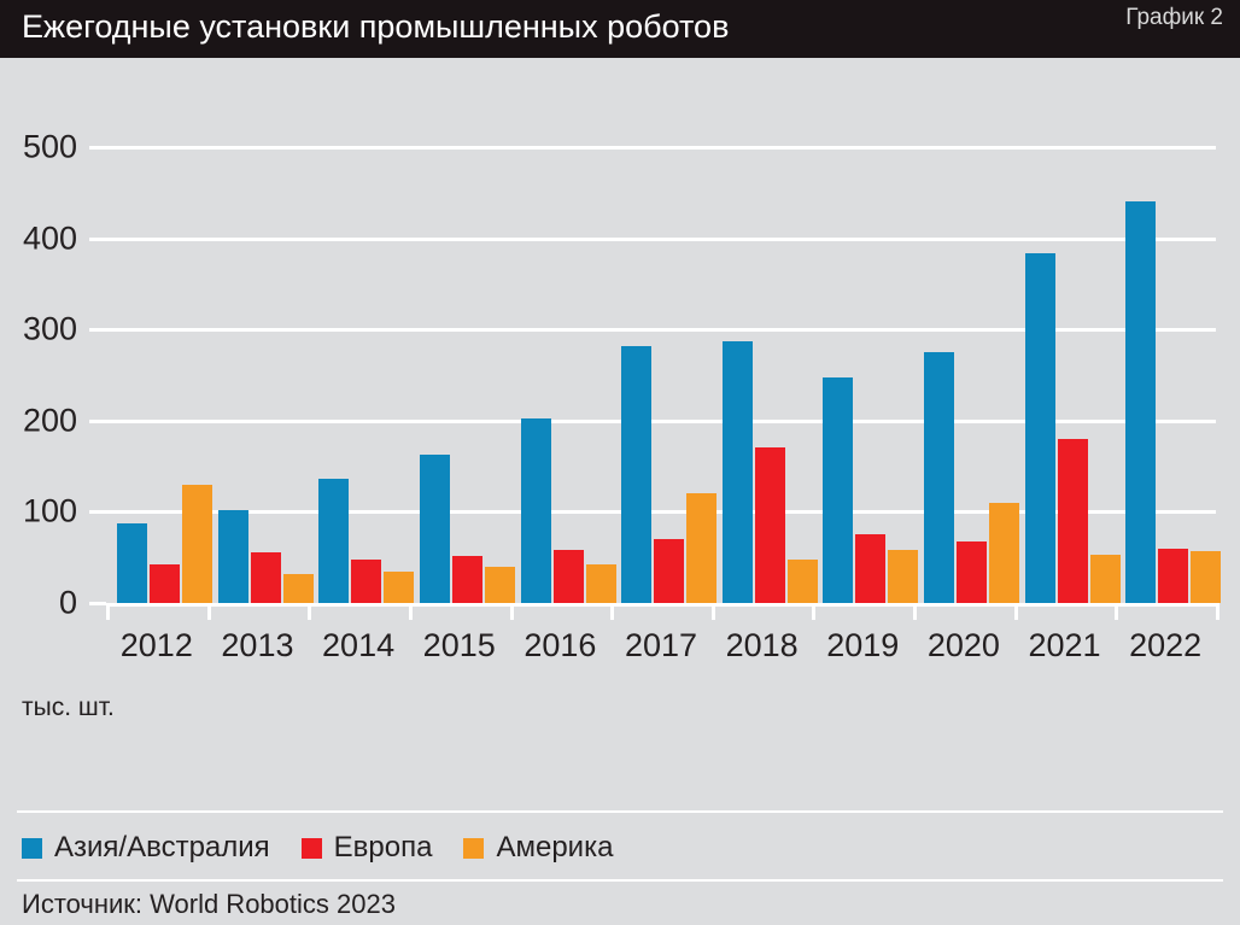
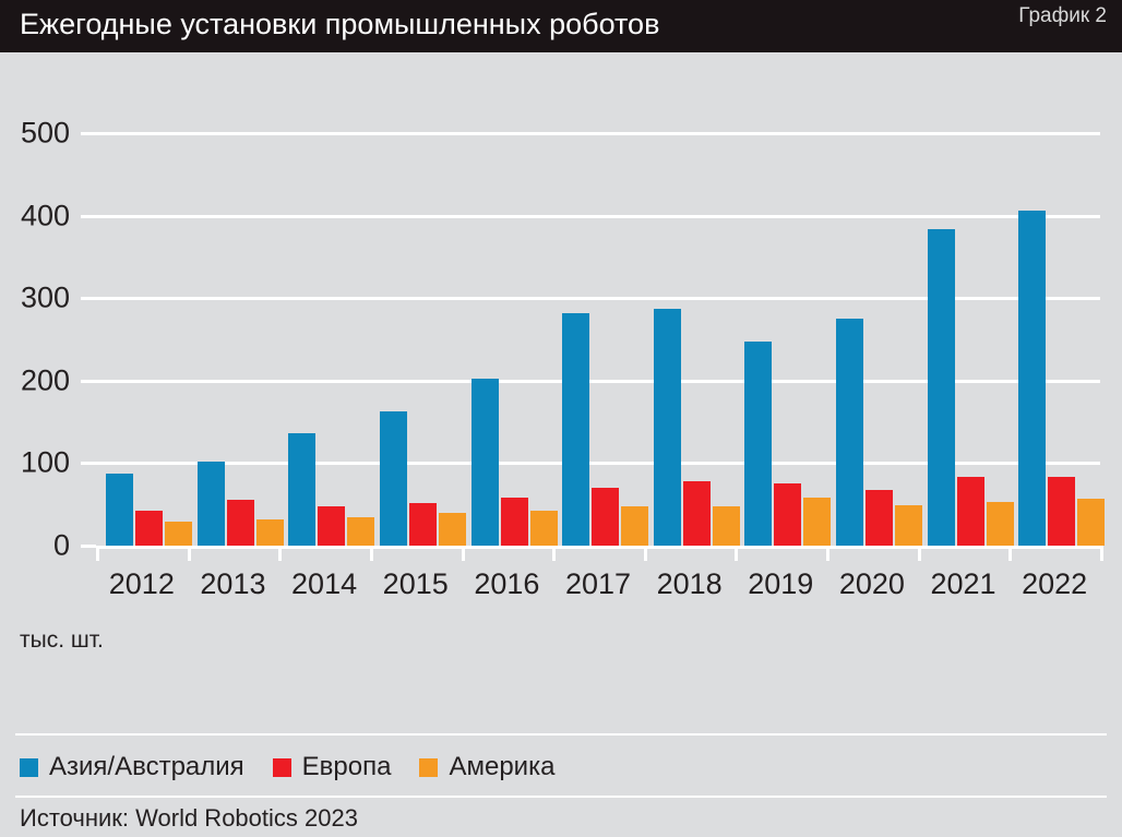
Америка/2012: 130 -> 30
Америка/2017: 120 -> 50
Европа/2018: 170 -> 80
Америка/2020: 110 -> 50
Европа/2021: 180 -> 80
Азия/Австралия/2022: 440 -> 410
Европа/2022: 60 -> 80
